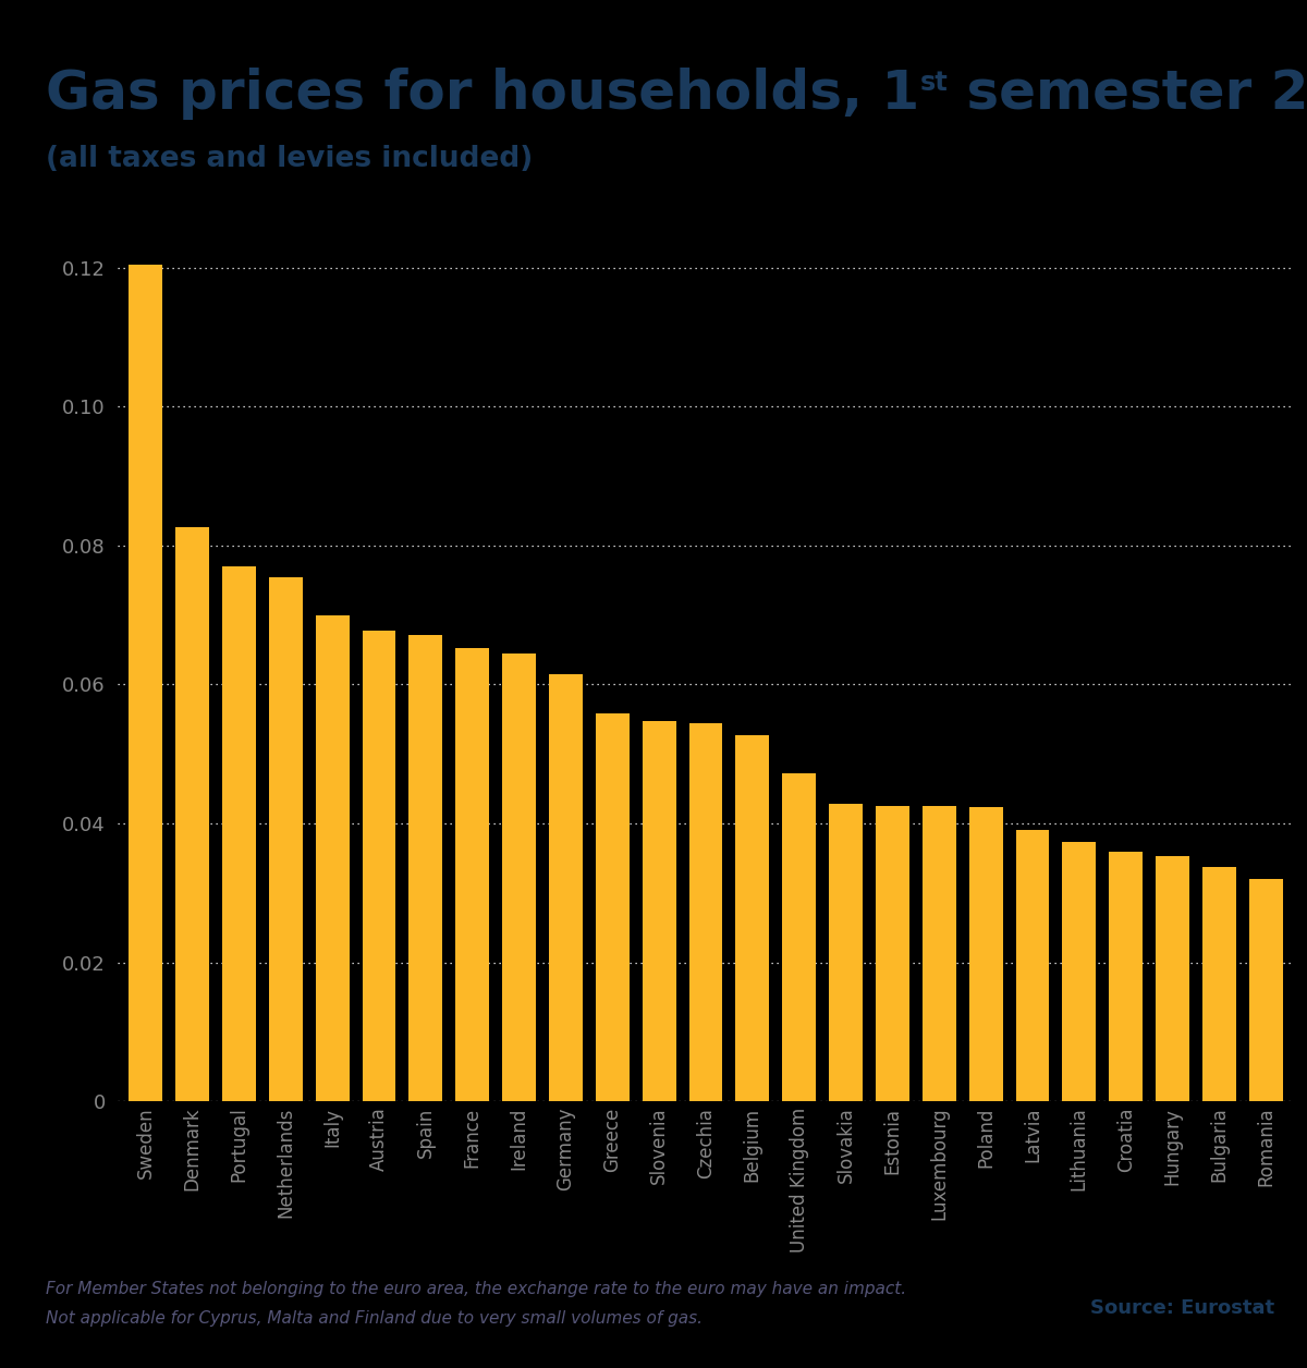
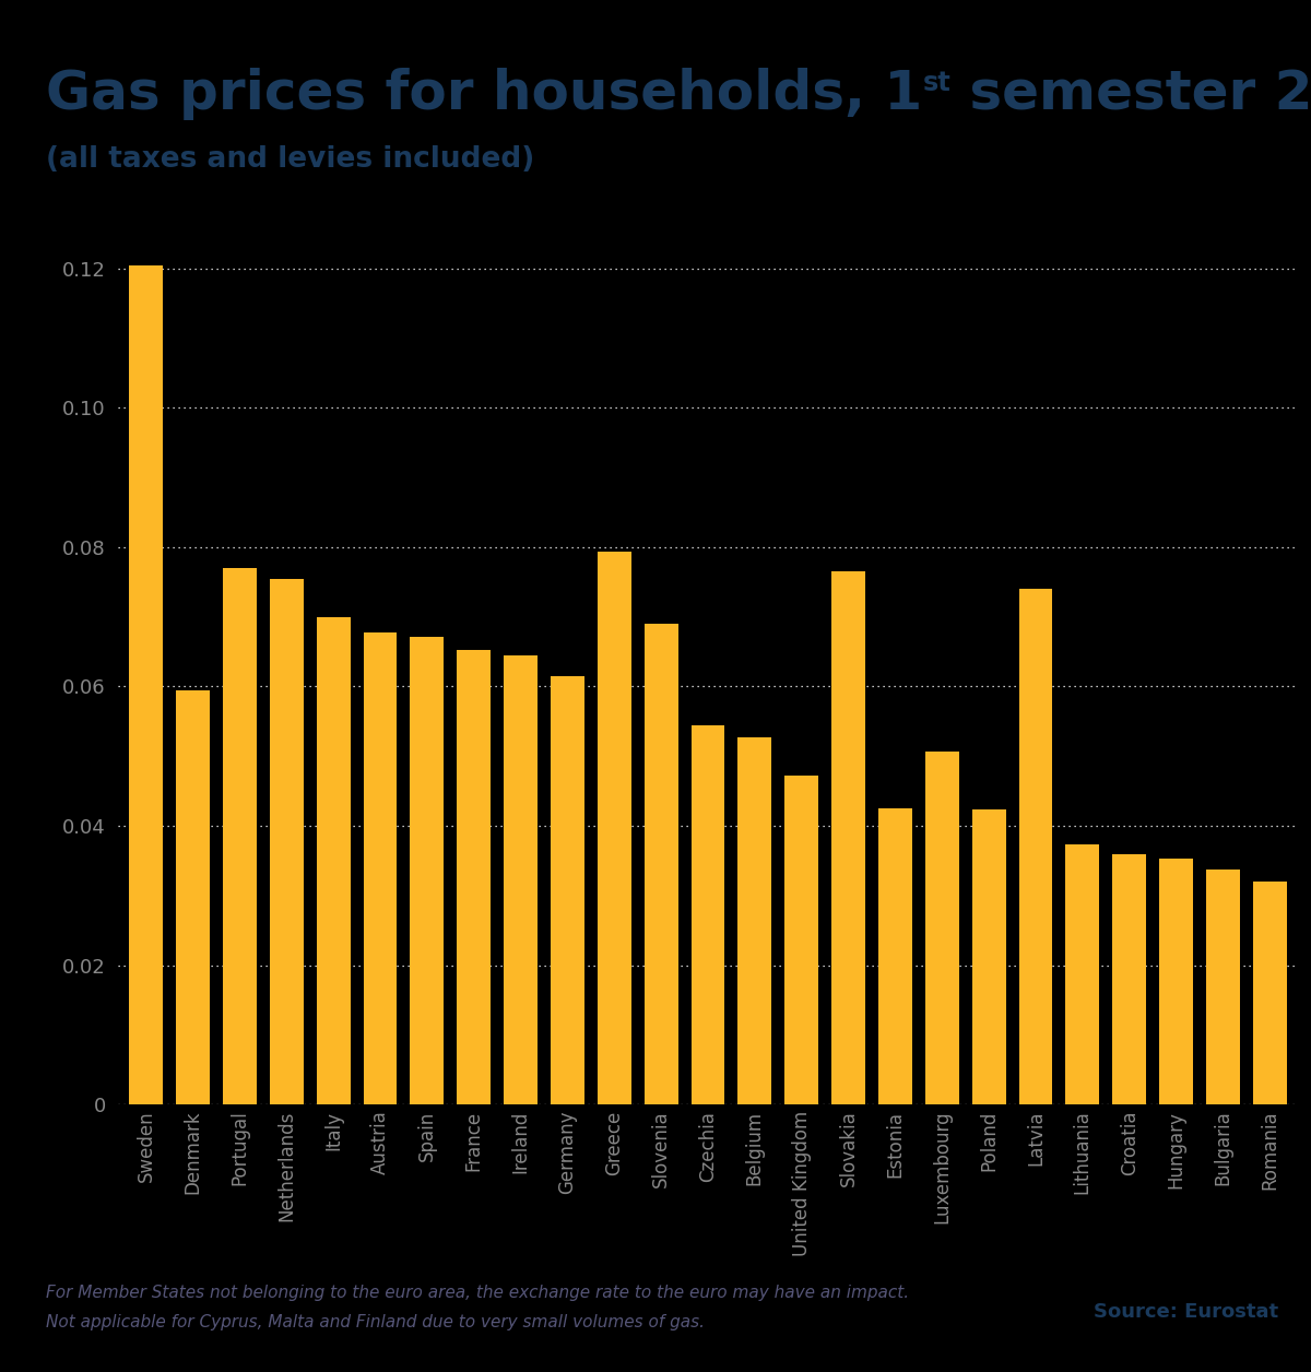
Denmark: 0.0827 -> 0.0594
Greece: 0.0558 -> 0.0794
Slovenia: 0.0548 -> 0.0690
Slovakia: 0.0428 -> 0.0766
Luxembourg: 0.0425 -> 0.0506
Latvia: 0.0390 -> 0.0740
